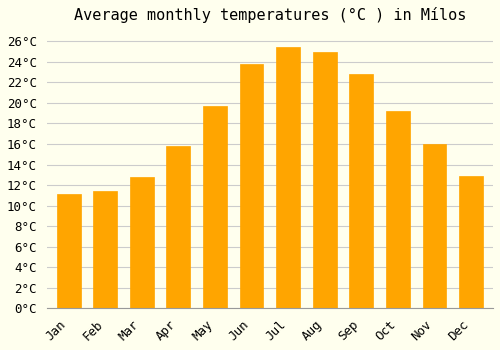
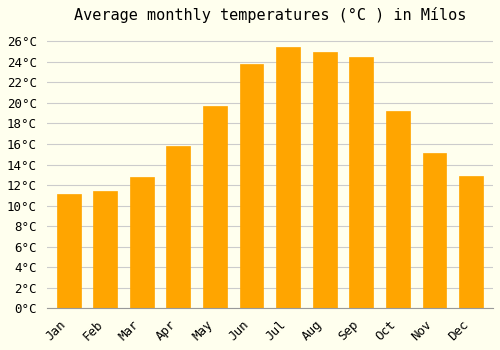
Sep: 22.8°C -> 24.5°C
Nov: 16.0°C -> 15.1°C
